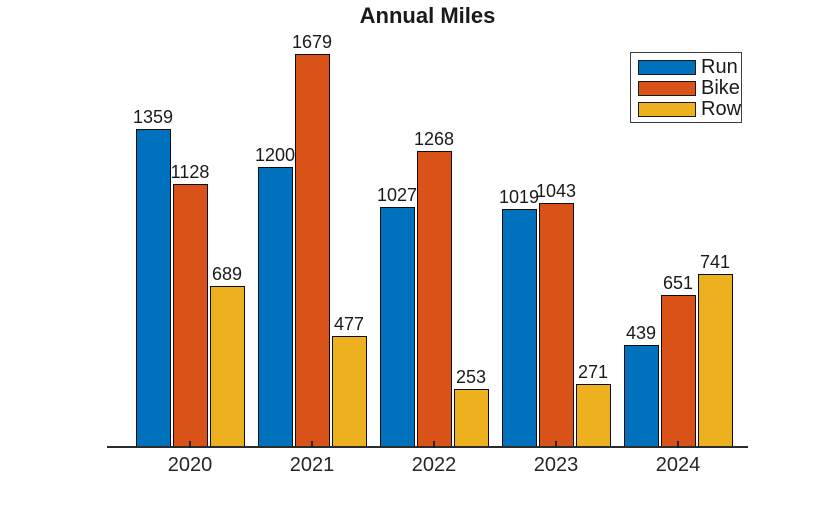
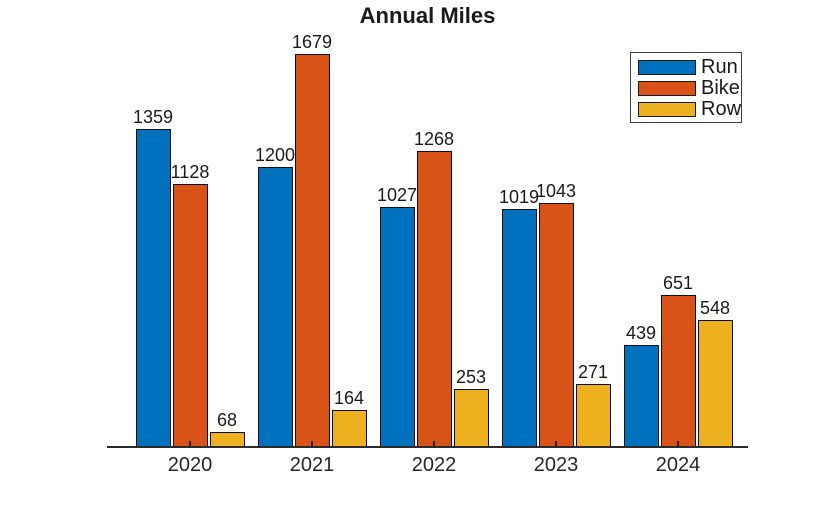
Row/2020: 689 -> 68
Row/2021: 477 -> 164
Row/2024: 741 -> 548
